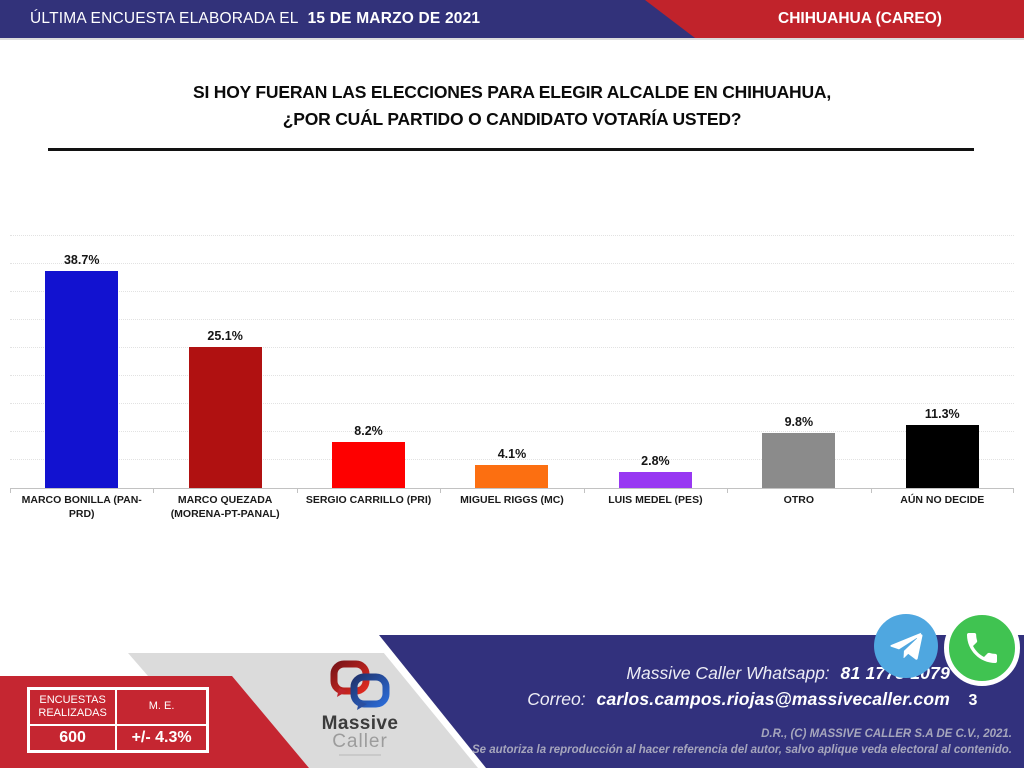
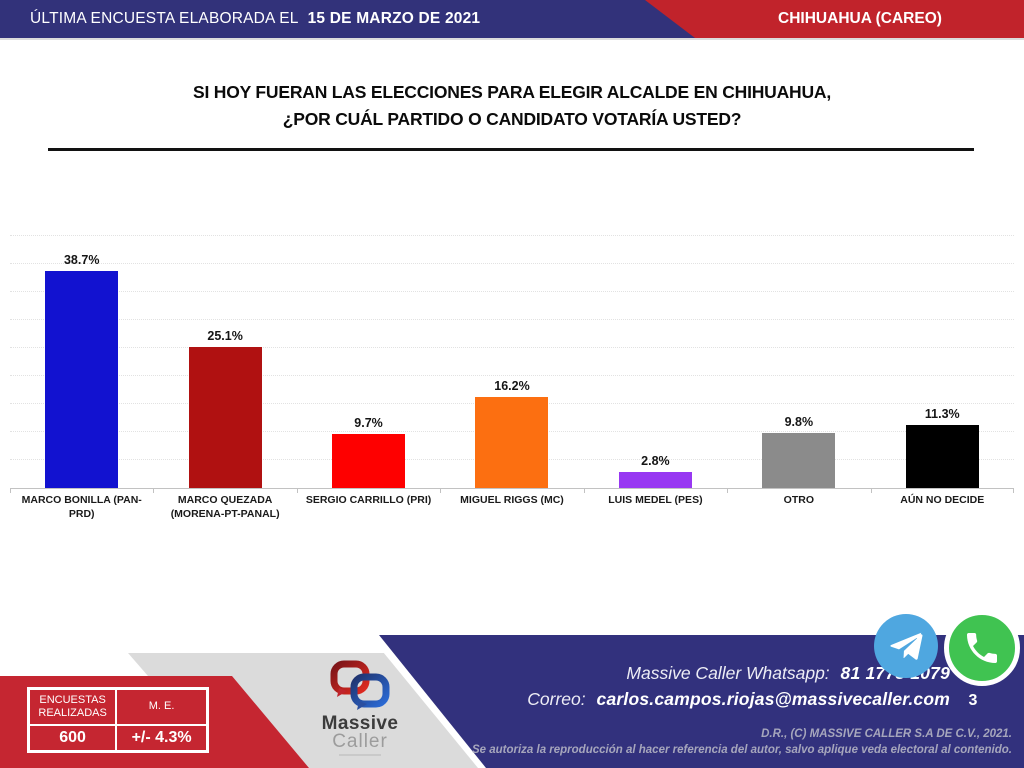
SERGIO CARRILLO (PRI): 8.2% -> 9.7%
MIGUEL RIGGS (MC): 4.1% -> 16.2%
